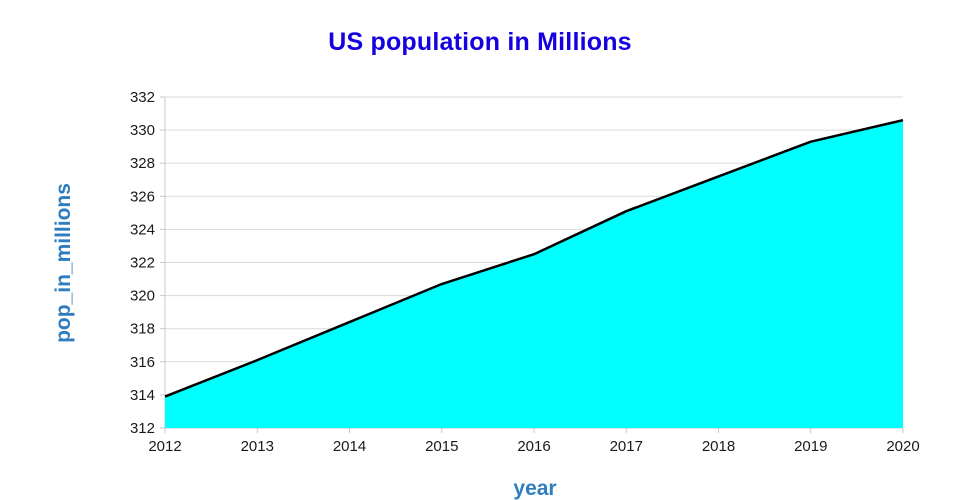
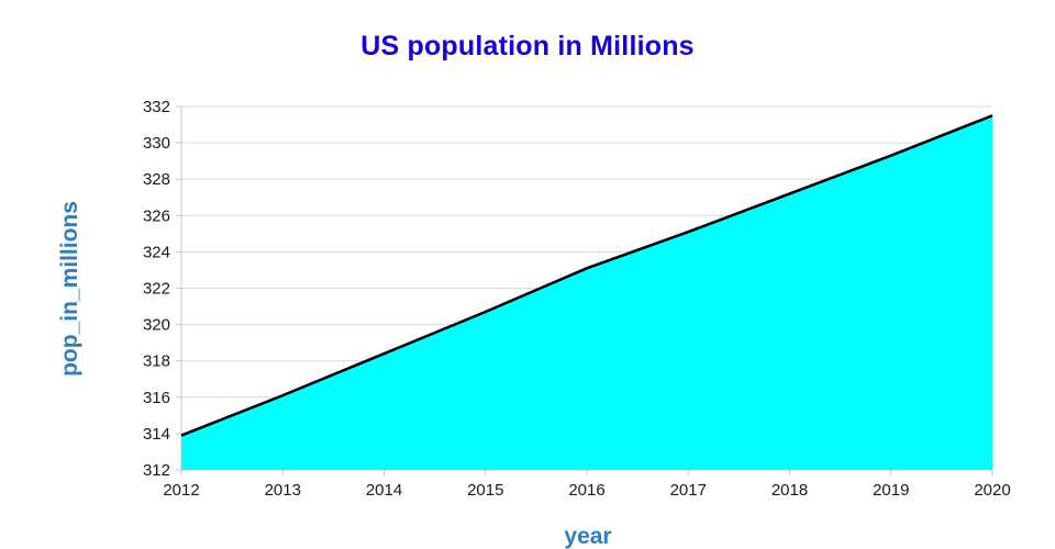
2016: 322.5 -> 323.1
2020: 330.6 -> 331.5
